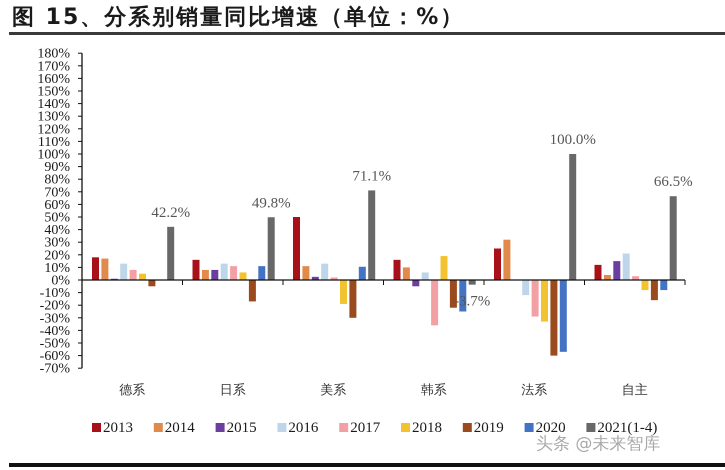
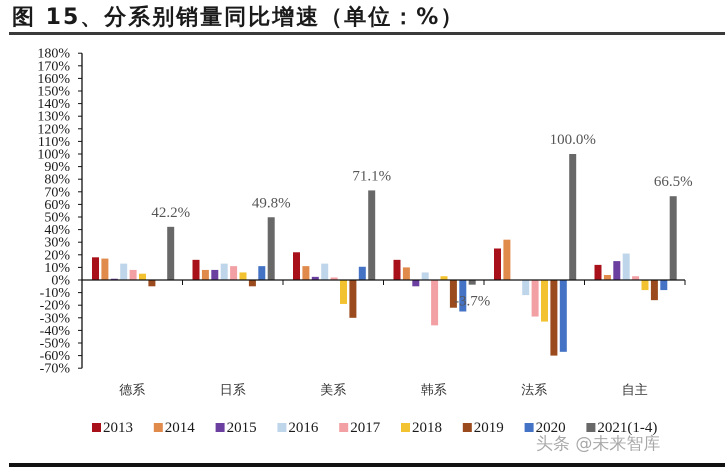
2019/日系: -17% -> -5%
2013/美系: 50% -> 22%
2018/韩系: 19% -> 3%
